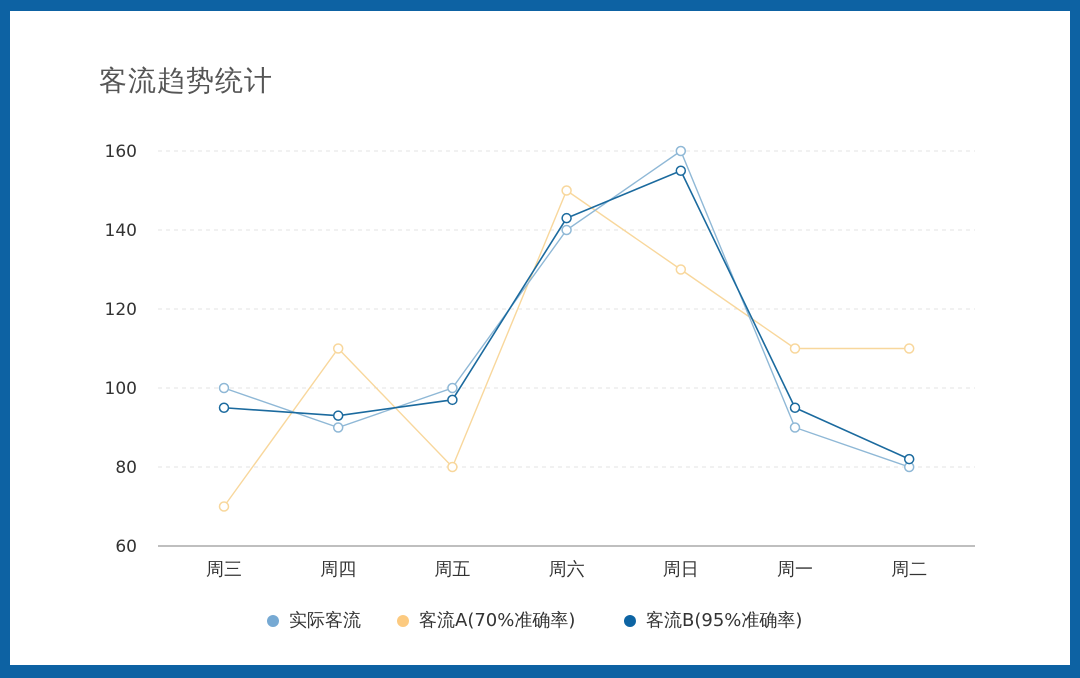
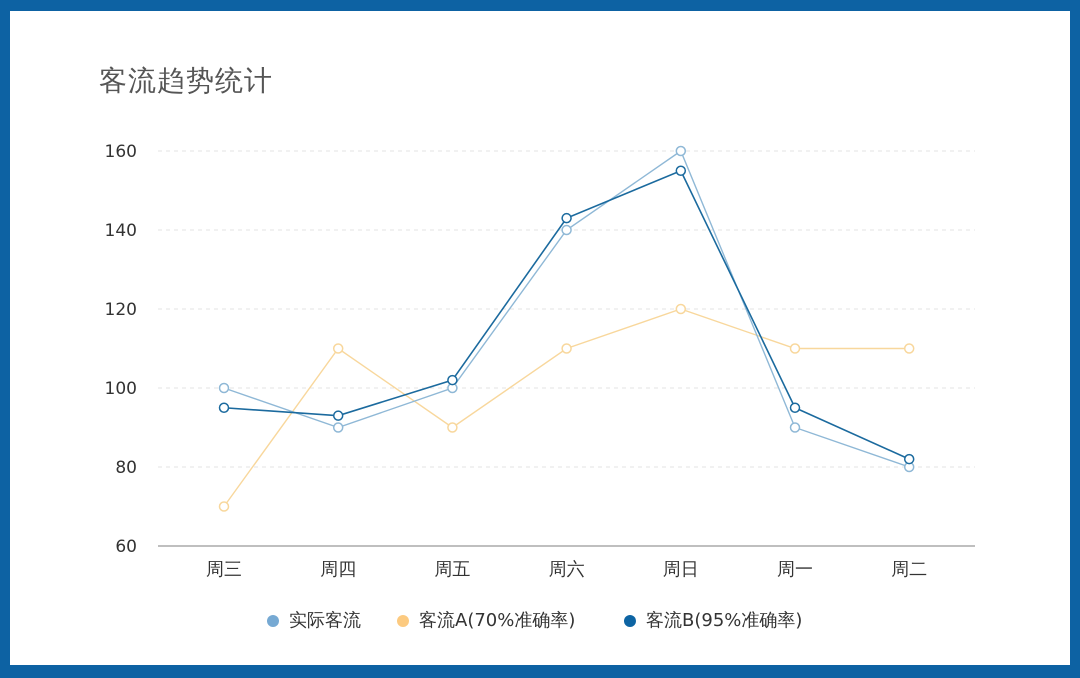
客流A(70%准确率)/周五: 80 -> 90
客流B(95%准确率)/周五: 97 -> 102
客流A(70%准确率)/周六: 150 -> 110
客流A(70%准确率)/周日: 130 -> 120
